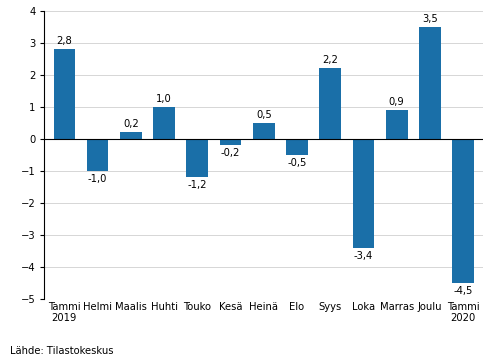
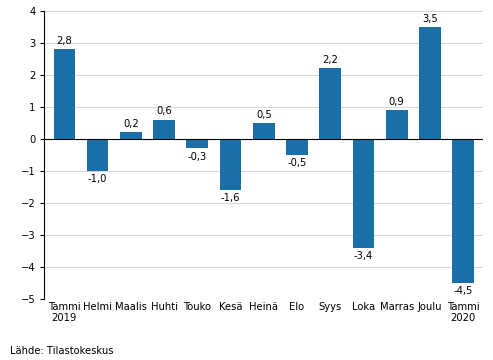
Huhti: 1,0 -> 0,6
Touko: -1,2 -> -0,3
Kesä: -0,2 -> -1,6
